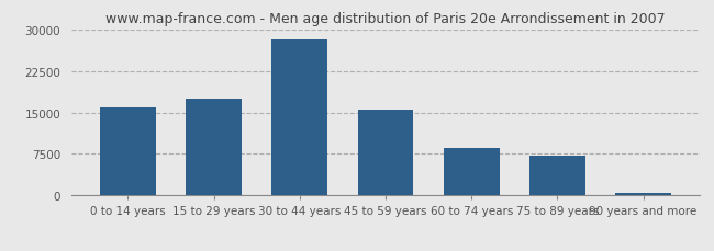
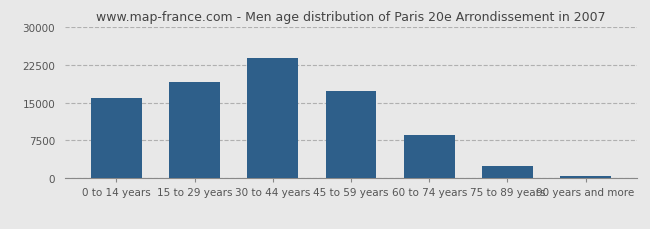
15 to 29 years: 17400 -> 19100
30 to 44 years: 28200 -> 23800
45 to 59 years: 15400 -> 17300
75 to 89 years: 7200 -> 2400
